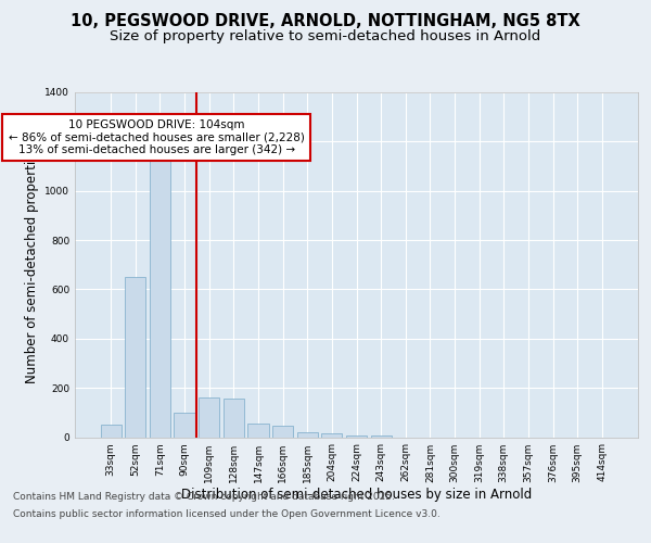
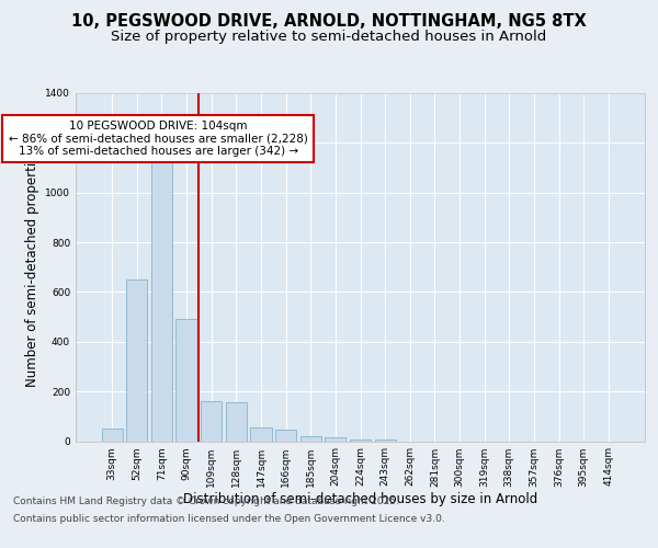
90sqm: 100 -> 490
